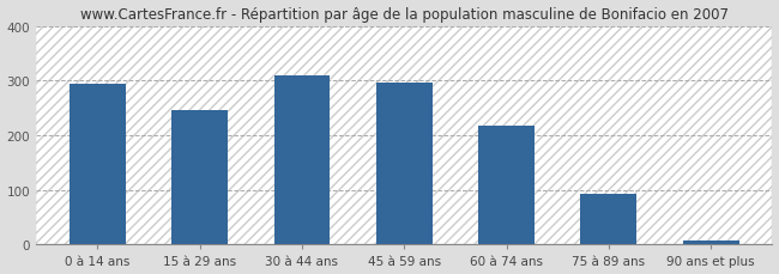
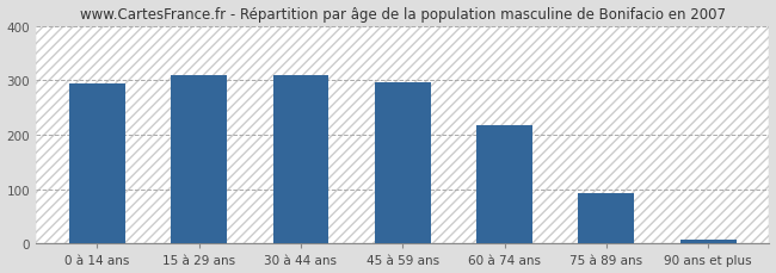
15 à 29 ans: 245 -> 310
